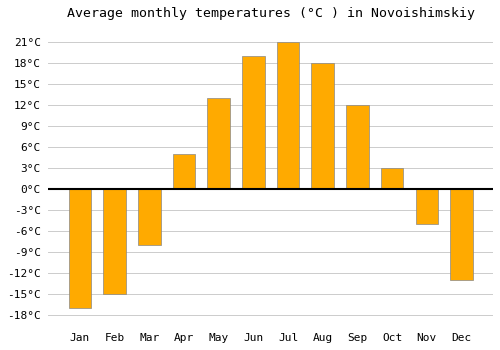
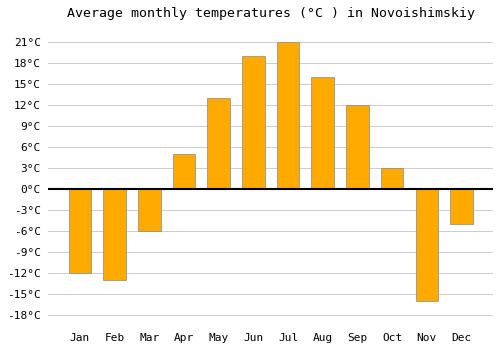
Jan: -17°C -> -12°C
Feb: -15°C -> -13°C
Mar: -8°C -> -6°C
Aug: 18°C -> 16°C
Nov: -5°C -> -16°C
Dec: -13°C -> -5°C
